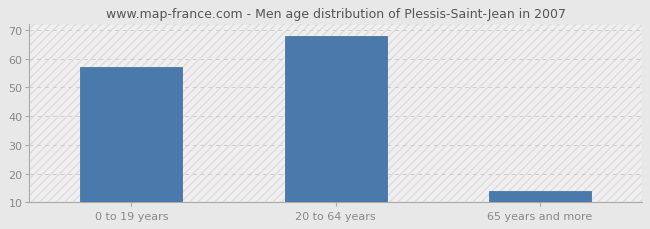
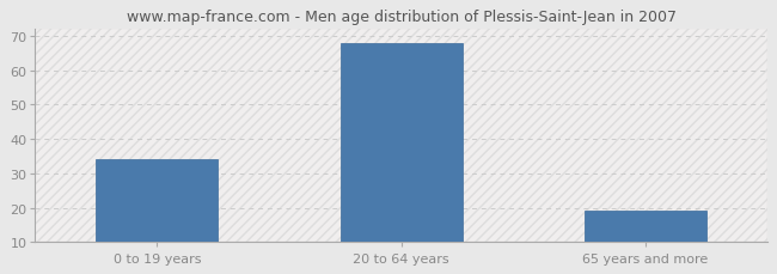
0 to 19 years: 57 -> 34
65 years and more: 14 -> 19
